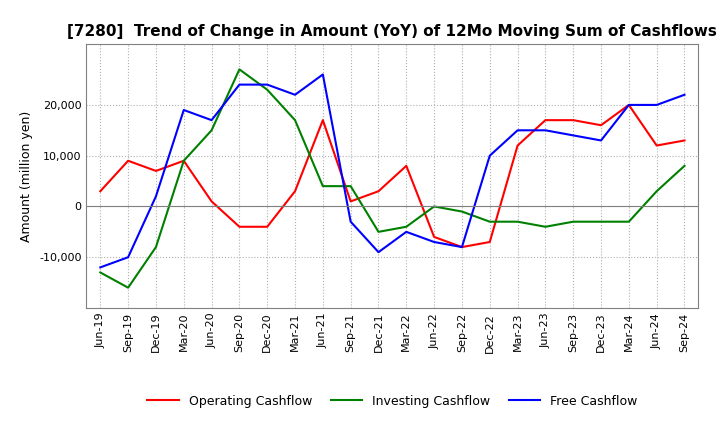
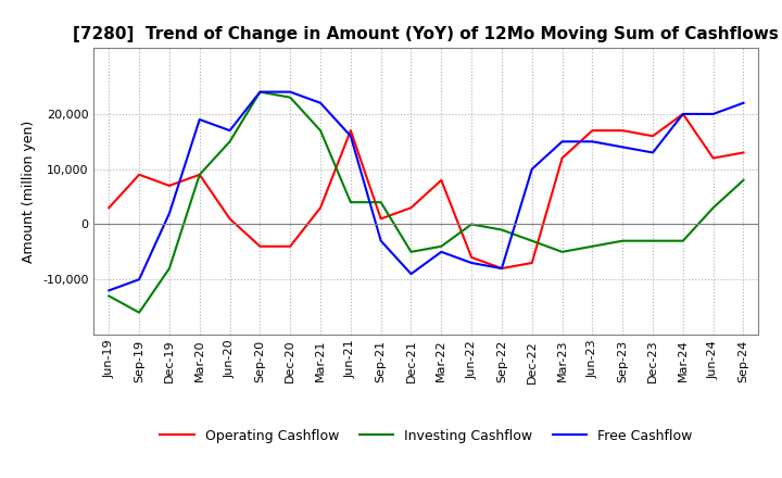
Investing Cashflow/Sep-20: 27,000 -> 24,000
Free Cashflow/Jun-21: 26,000 -> 16,000
Investing Cashflow/Mar-23: -3,000 -> -5,000
